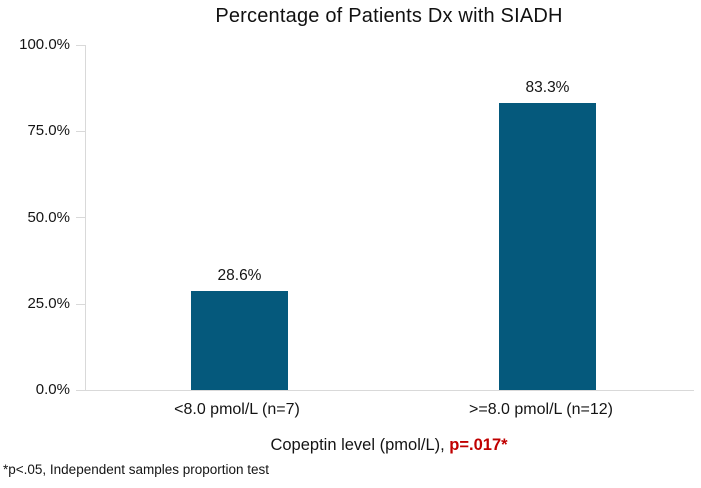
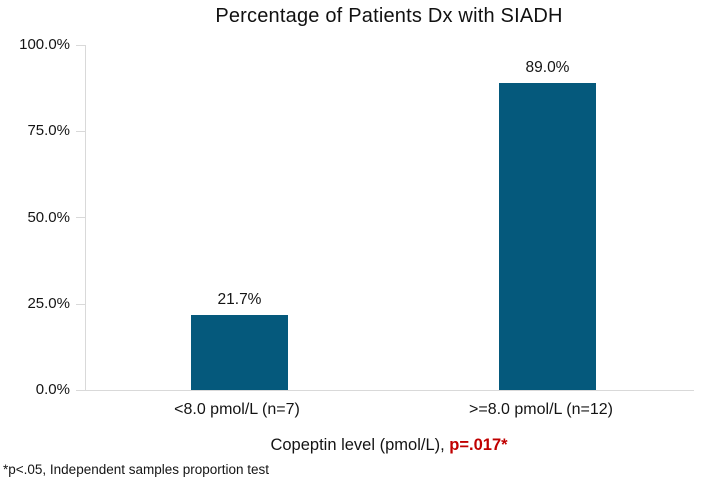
<8.0 pmol/L (n=7): 28.6% -> 21.7%
>=8.0 pmol/L (n=12): 83.3% -> 89.0%
